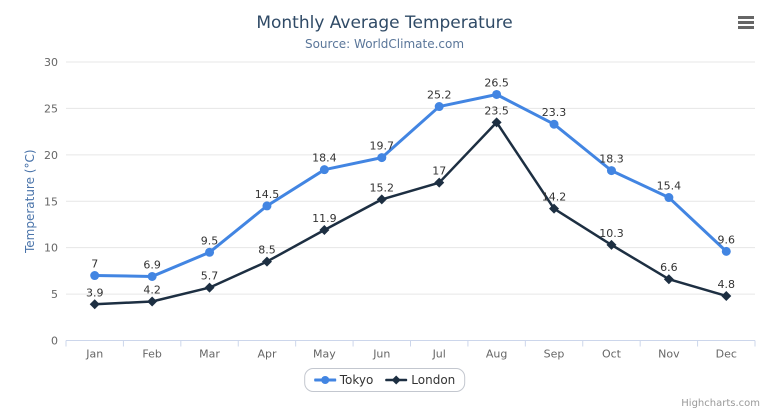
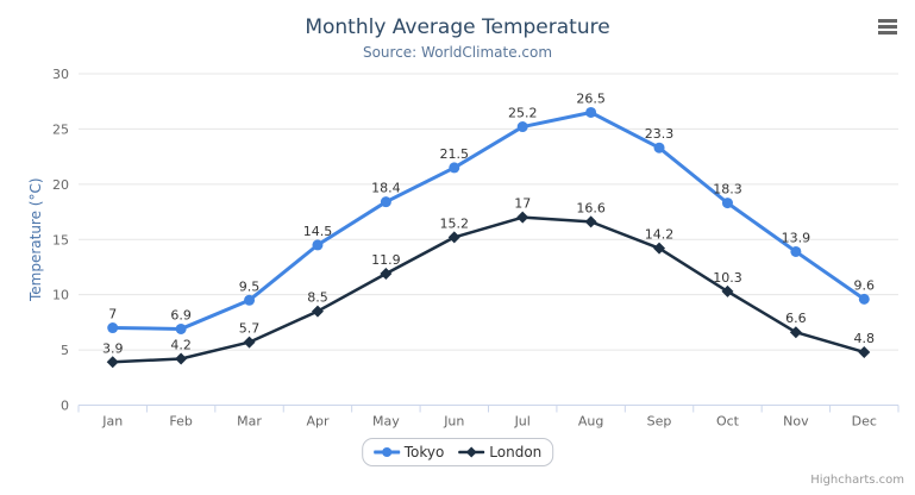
Tokyo/Jun: 19.7 -> 21.5
London/Aug: 23.5 -> 16.6
Tokyo/Nov: 15.4 -> 13.9
